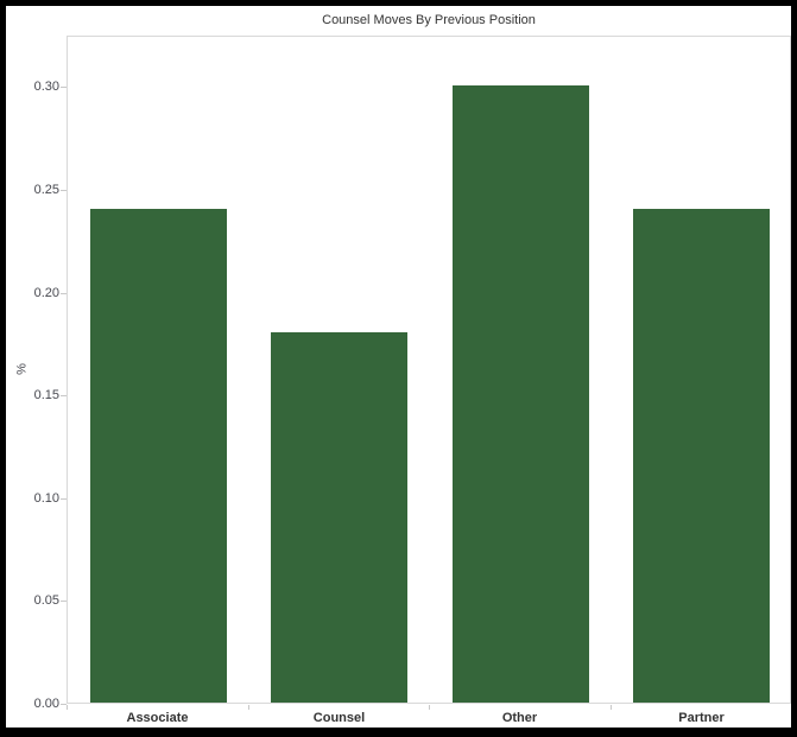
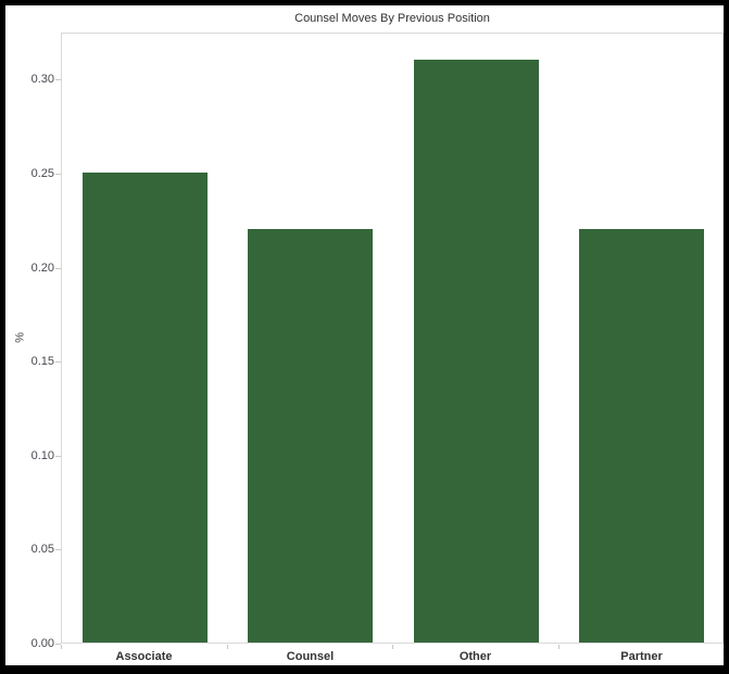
Associate: 0.24 -> 0.25
Counsel: 0.18 -> 0.22
Other: 0.30 -> 0.31
Partner: 0.24 -> 0.22
